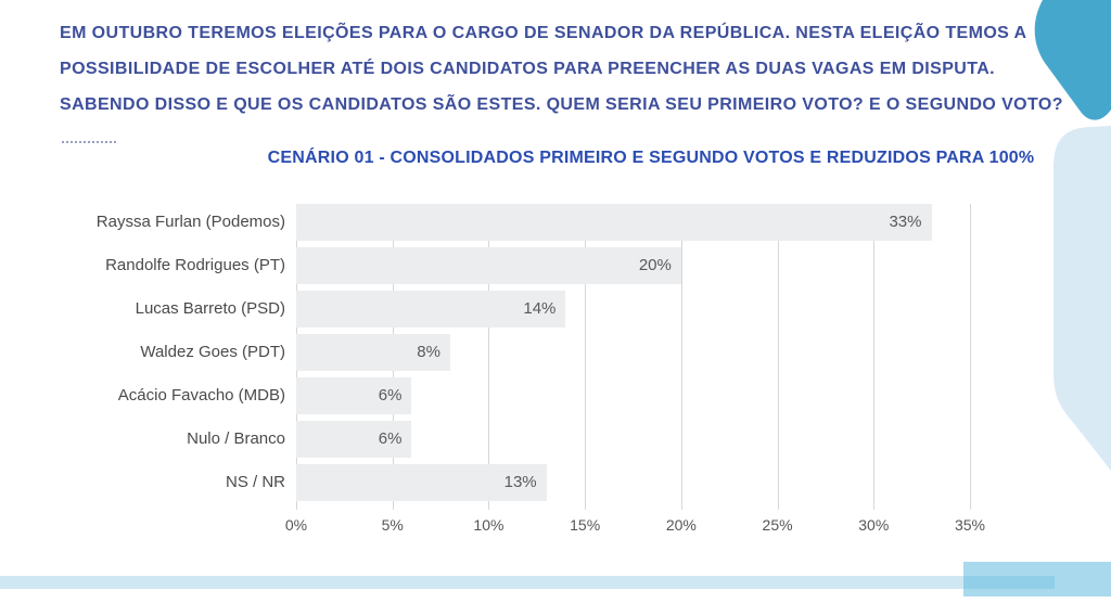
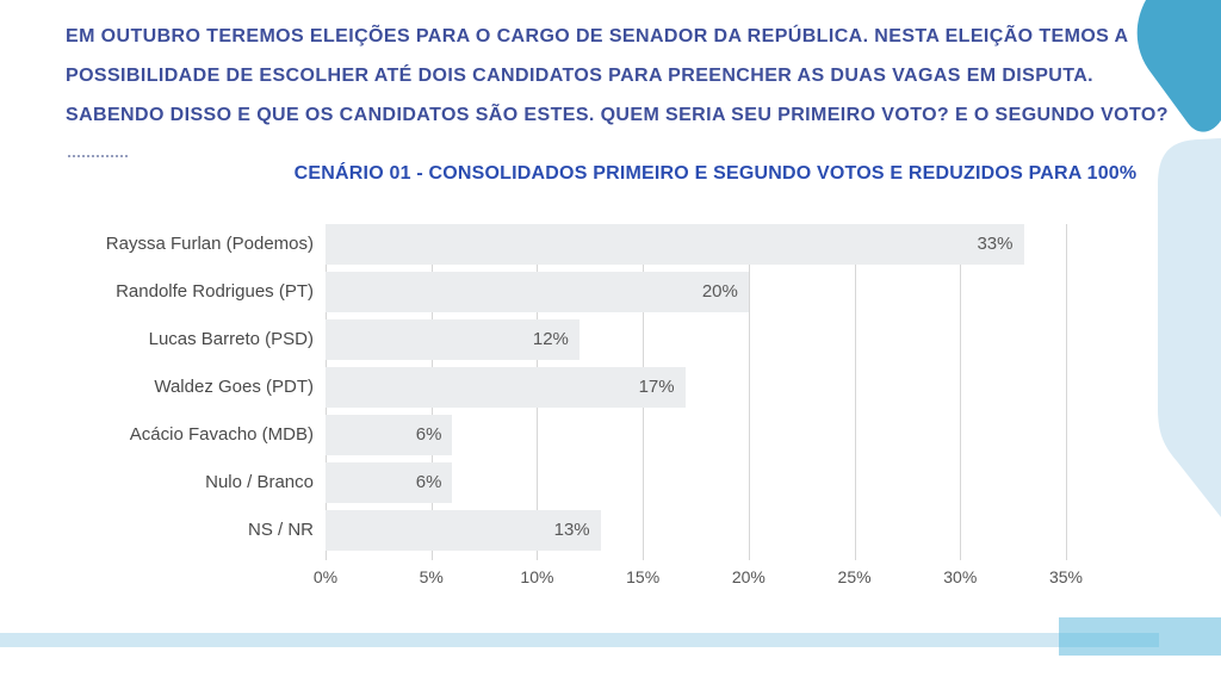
Lucas Barreto (PSD): 14% -> 12%
Waldez Goes (PDT): 8% -> 17%
